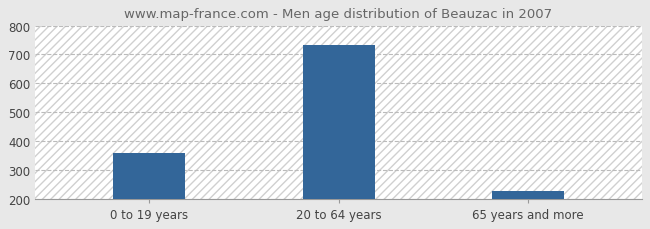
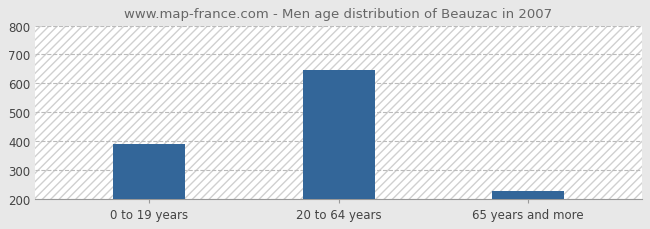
0 to 19 years: 360 -> 390
20 to 64 years: 733 -> 645
